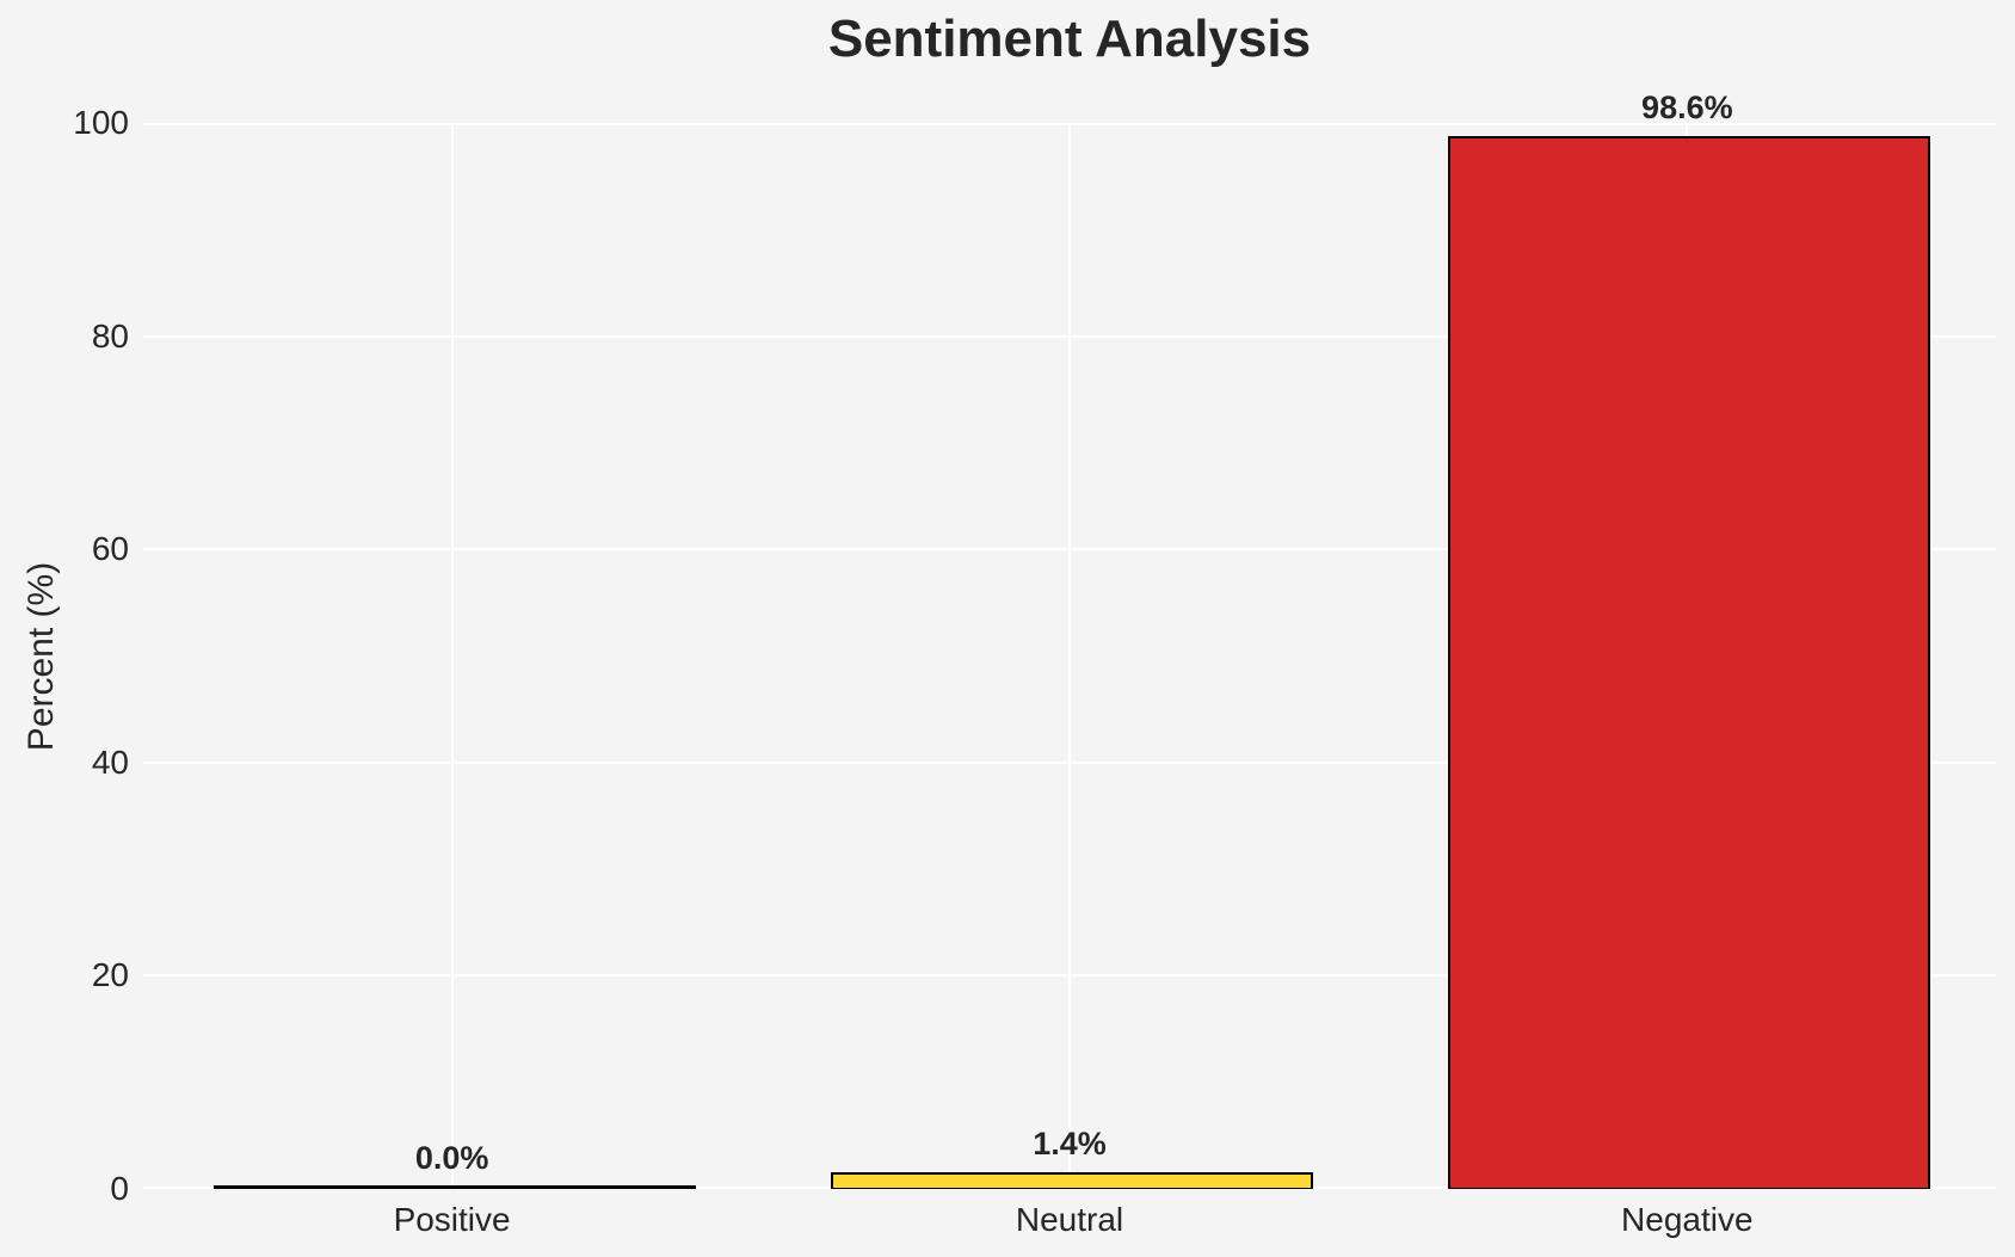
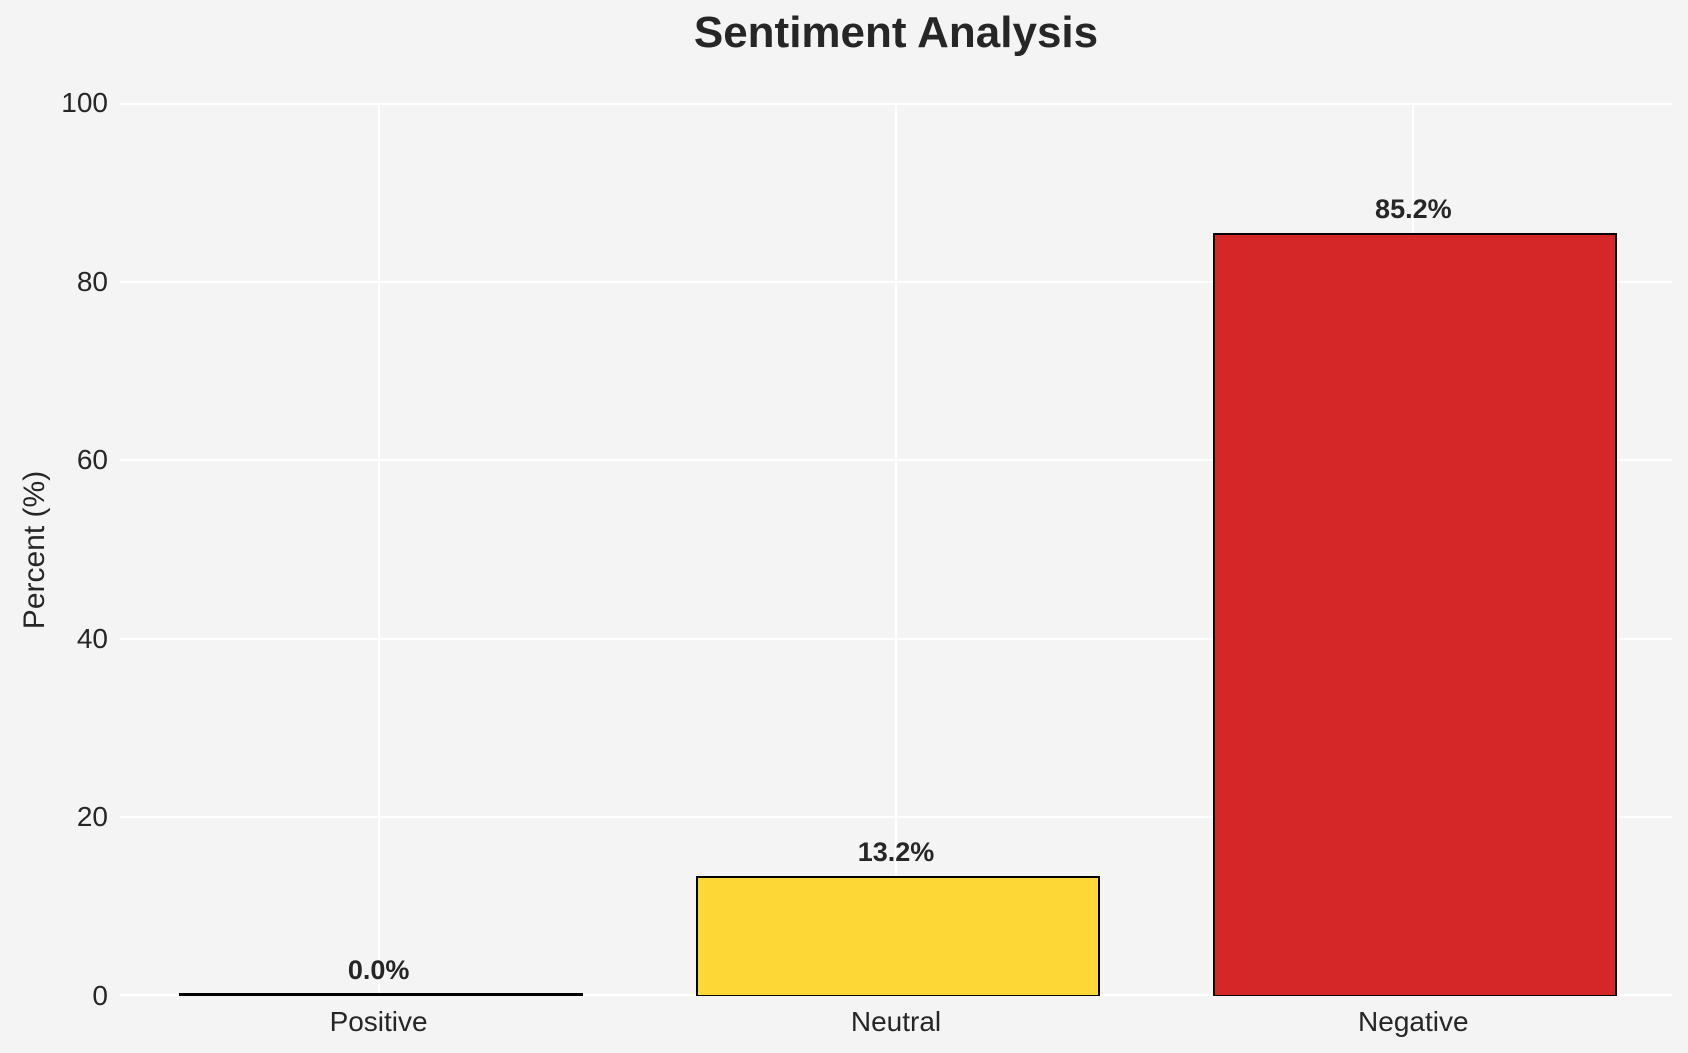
Neutral: 1.4% -> 13.2%
Negative: 98.6% -> 85.2%
